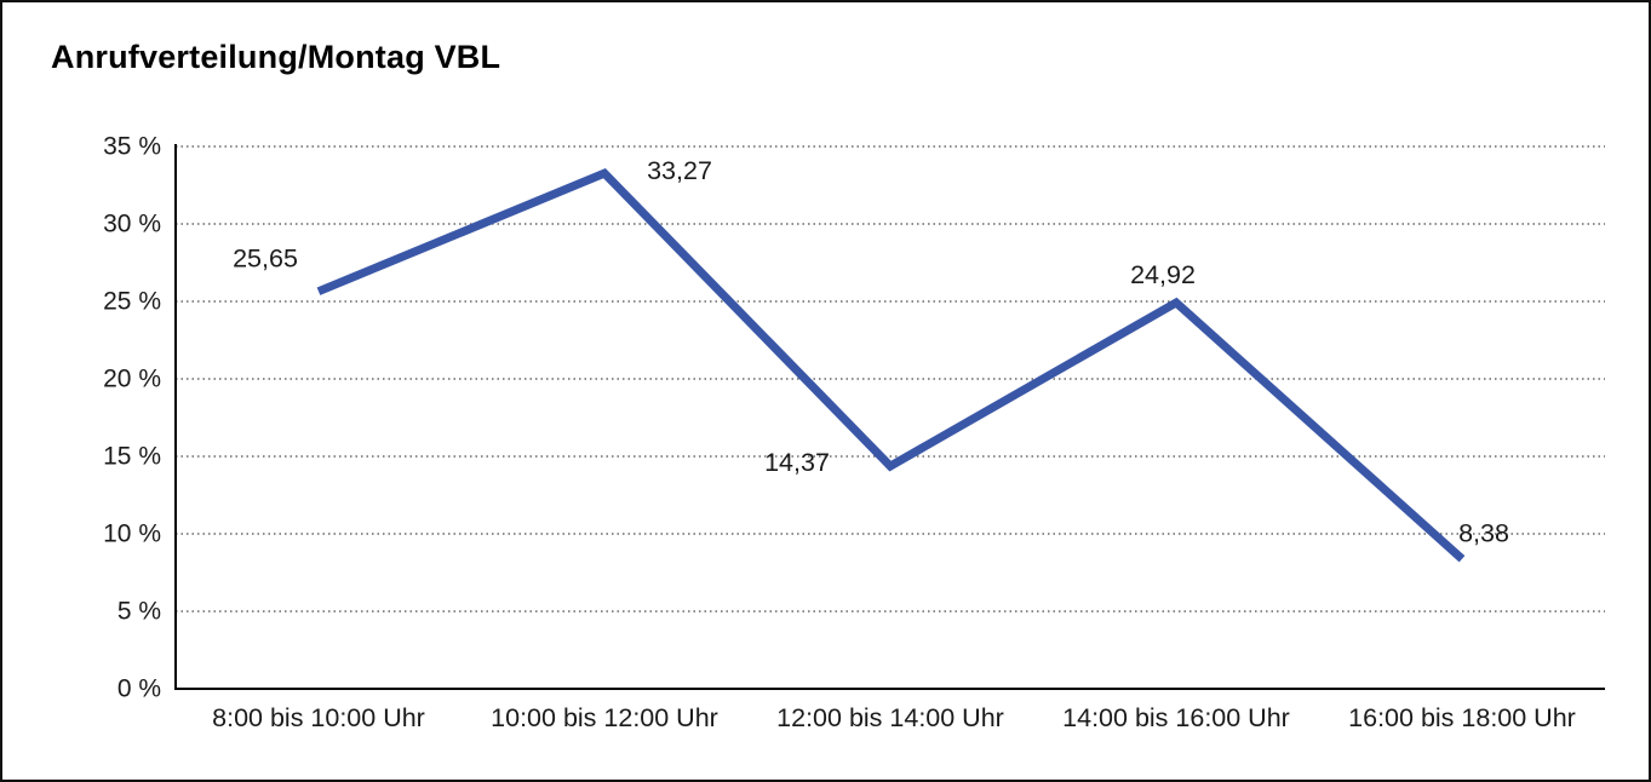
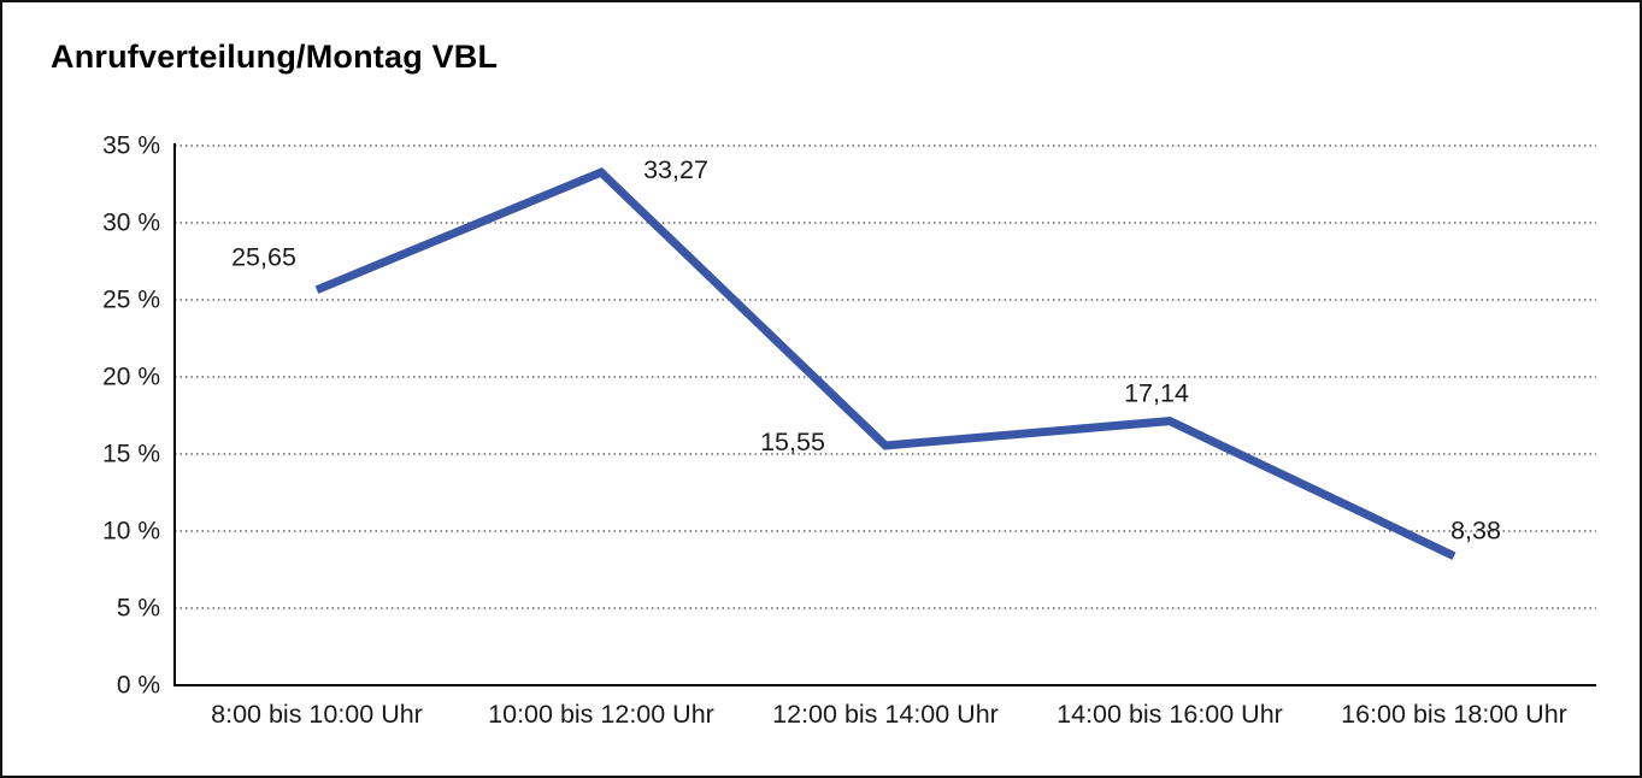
12:00 bis 14:00 Uhr: 14,37 -> 15,55
14:00 bis 16:00 Uhr: 24,92 -> 17,14
